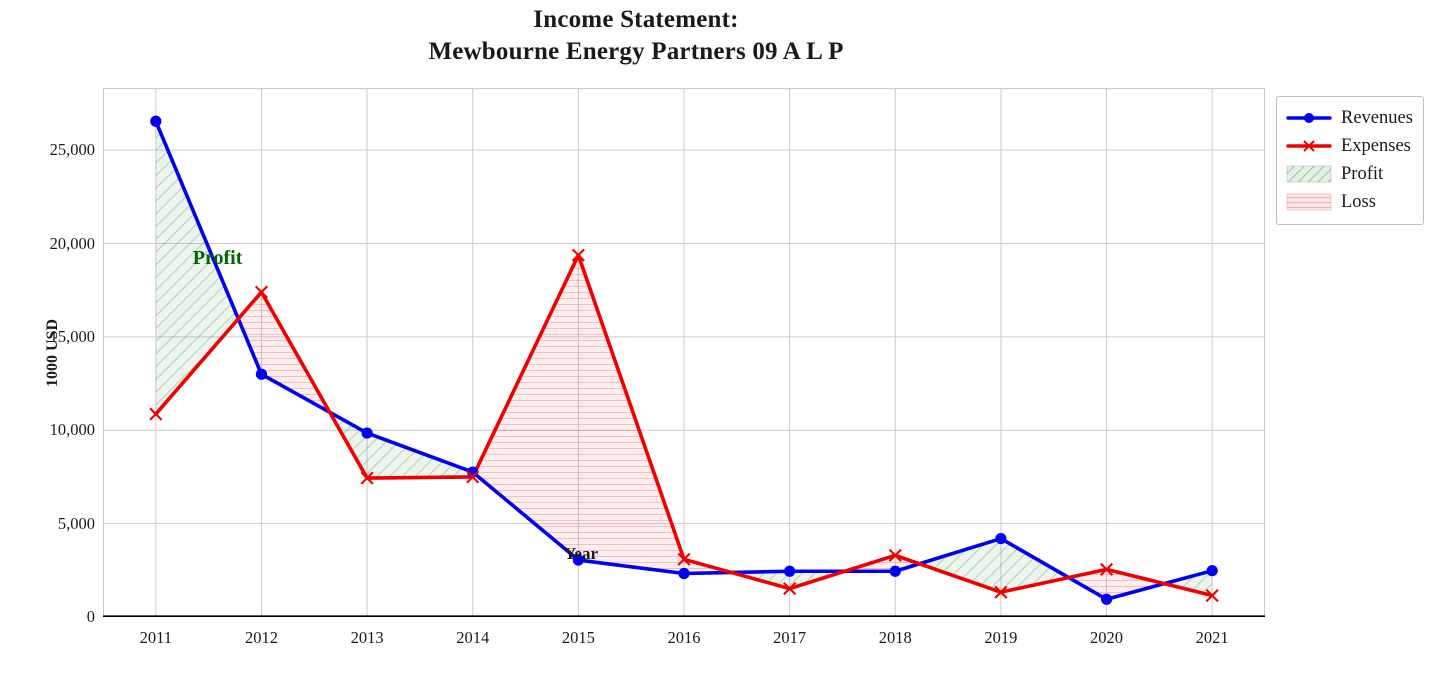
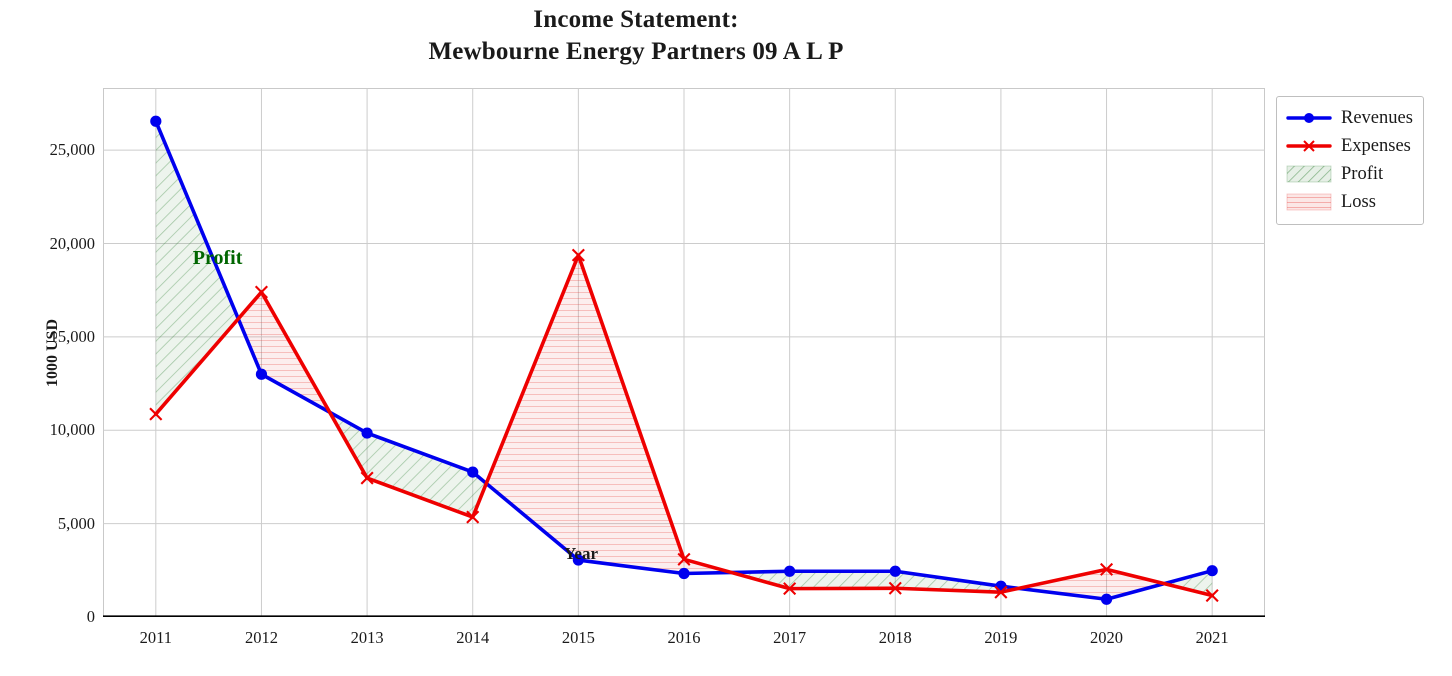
Expenses/2014: 7500 -> 5400
Expenses/2018: 3300 -> 1500
Revenues/2019: 4200 -> 1600
